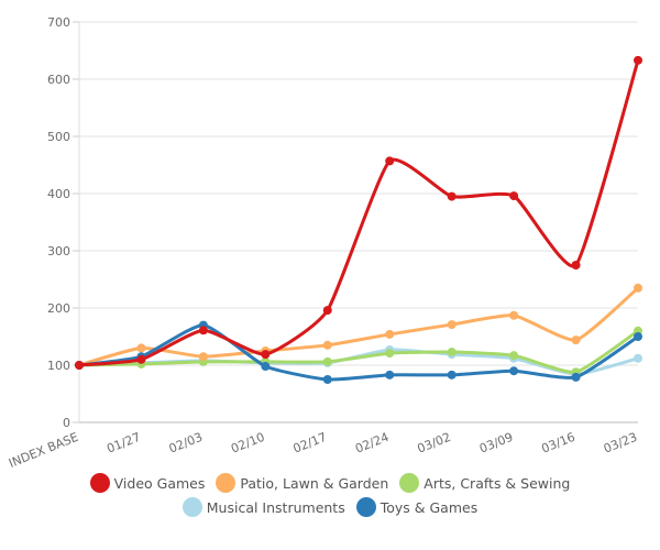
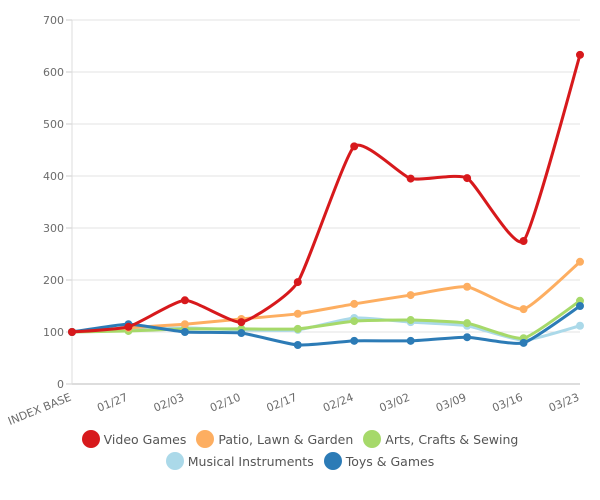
Patio, Lawn & Garden/01/27: 130 -> 110
Toys & Games/02/03: 170 -> 100
